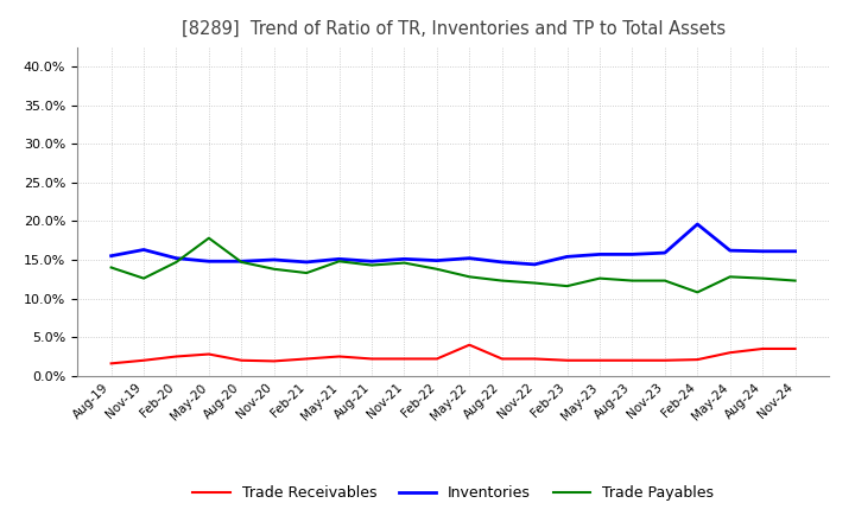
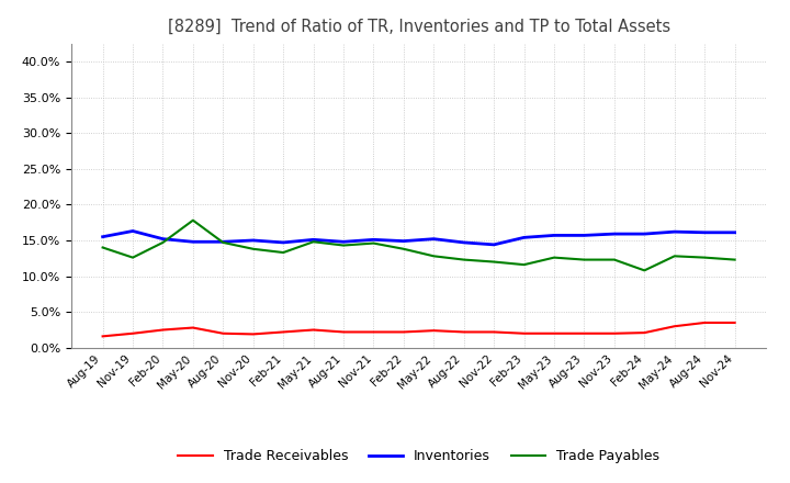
Trade Receivables/May-22: 4.0% -> 2.4%
Inventories/Feb-24: 19.6% -> 15.9%
